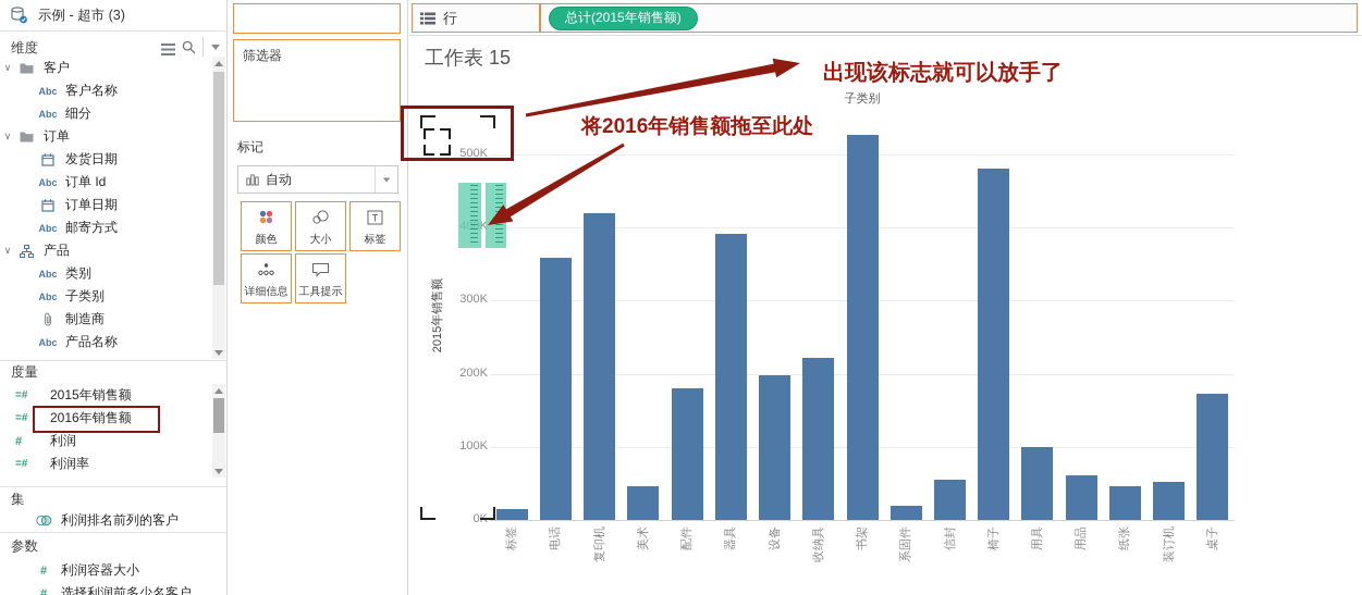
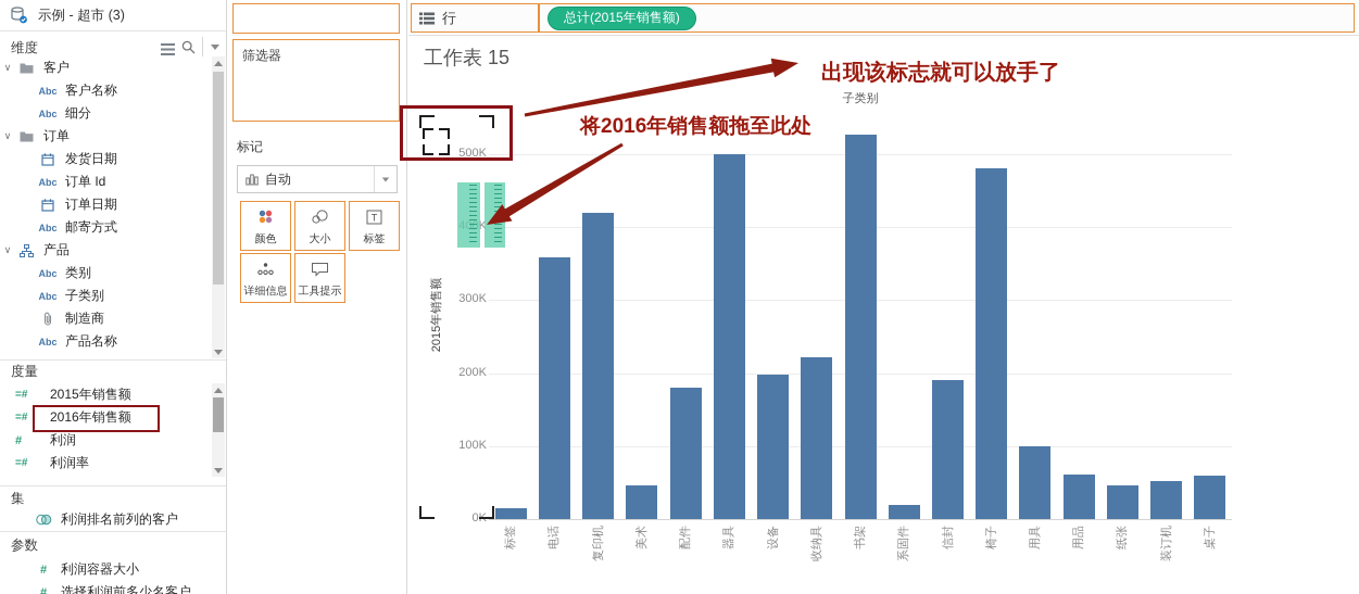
器具: 390K -> 500K
信封: 60K -> 190K
桌子: 170K -> 60K
